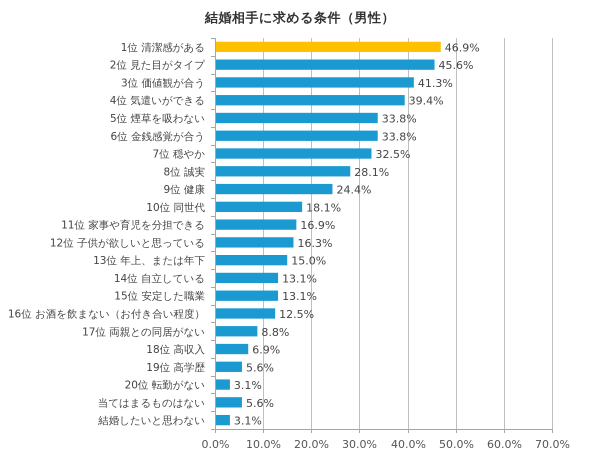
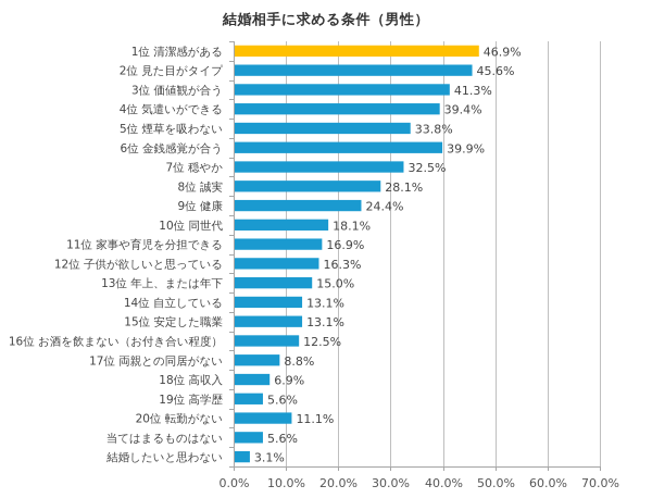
6位 金銭感覚が合う: 33.8% -> 39.9%
20位 転勤がない: 3.1% -> 11.1%
